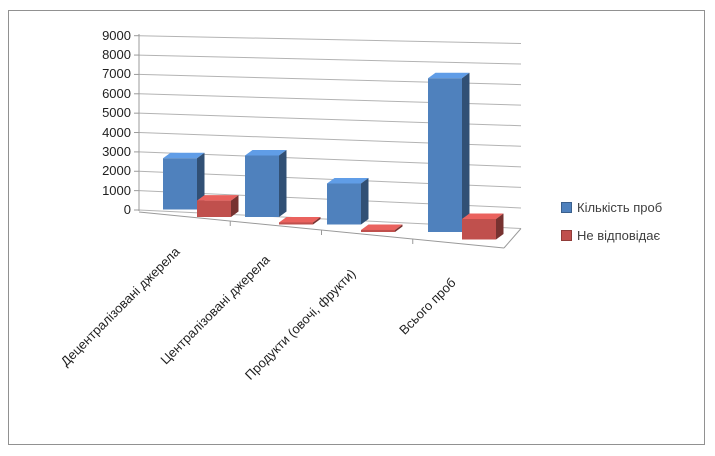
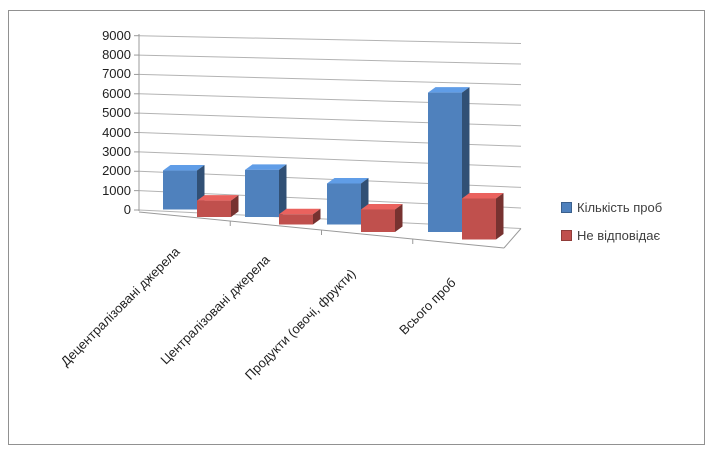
Кількість проб/Децентралізовані джерела: 2500 -> 1900
Кількість проб/Централізовані джерела: 3000 -> 2300
Не відповідає/Централізовані джерела: 100 -> 500
Не відповідає/Продукти (овочі, фрукти): 100 -> 1100
Кількість проб/Всього проб: 7500 -> 6800
Не відповідає/Всього проб: 1000 -> 2000
